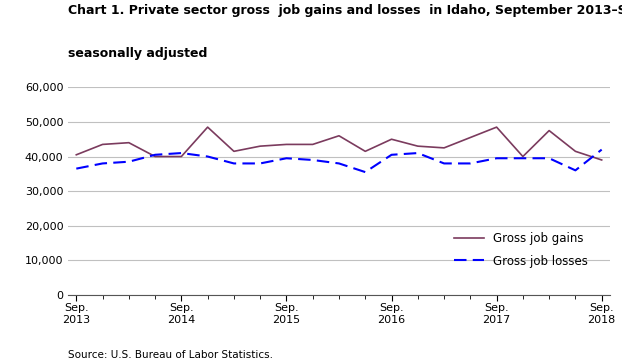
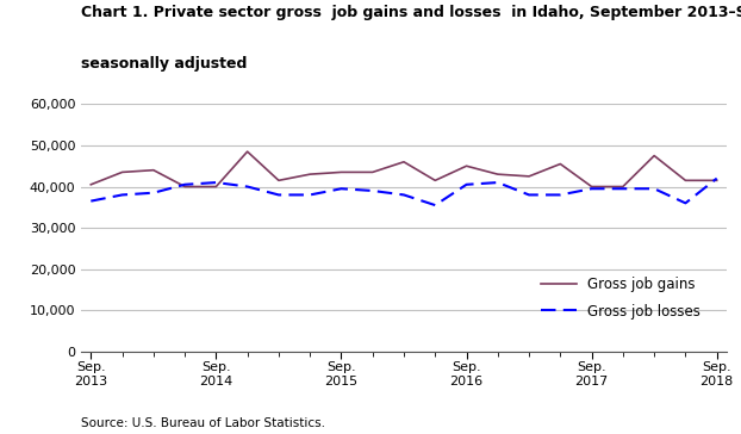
Gross job gains/Sep. 2017: 48,500 -> 40,000
Gross job gains/Sep. 2018: 39,000 -> 41,500
